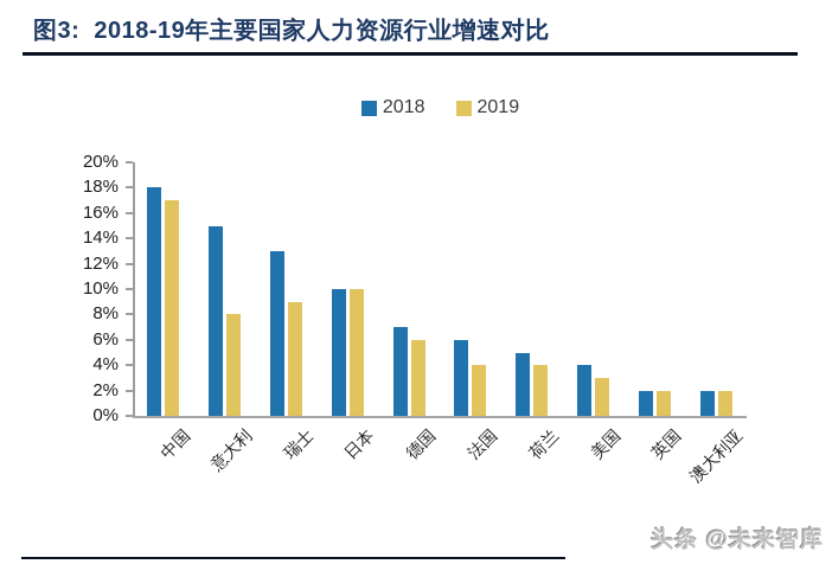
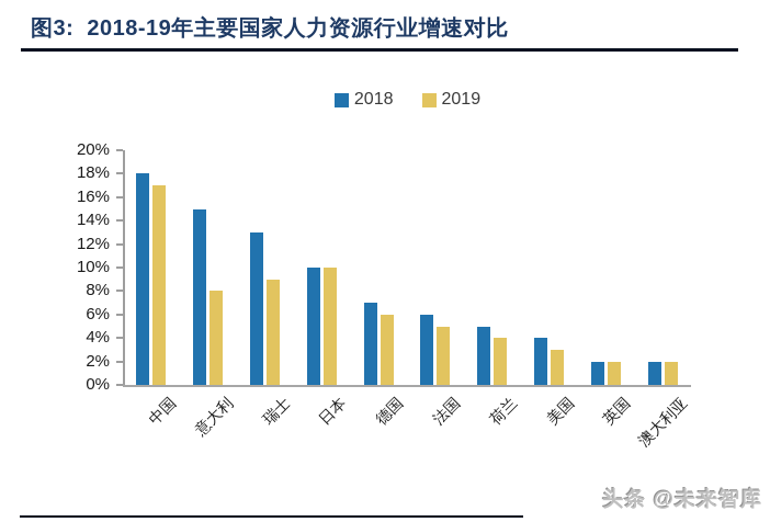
2019/法国: 4% -> 5%
